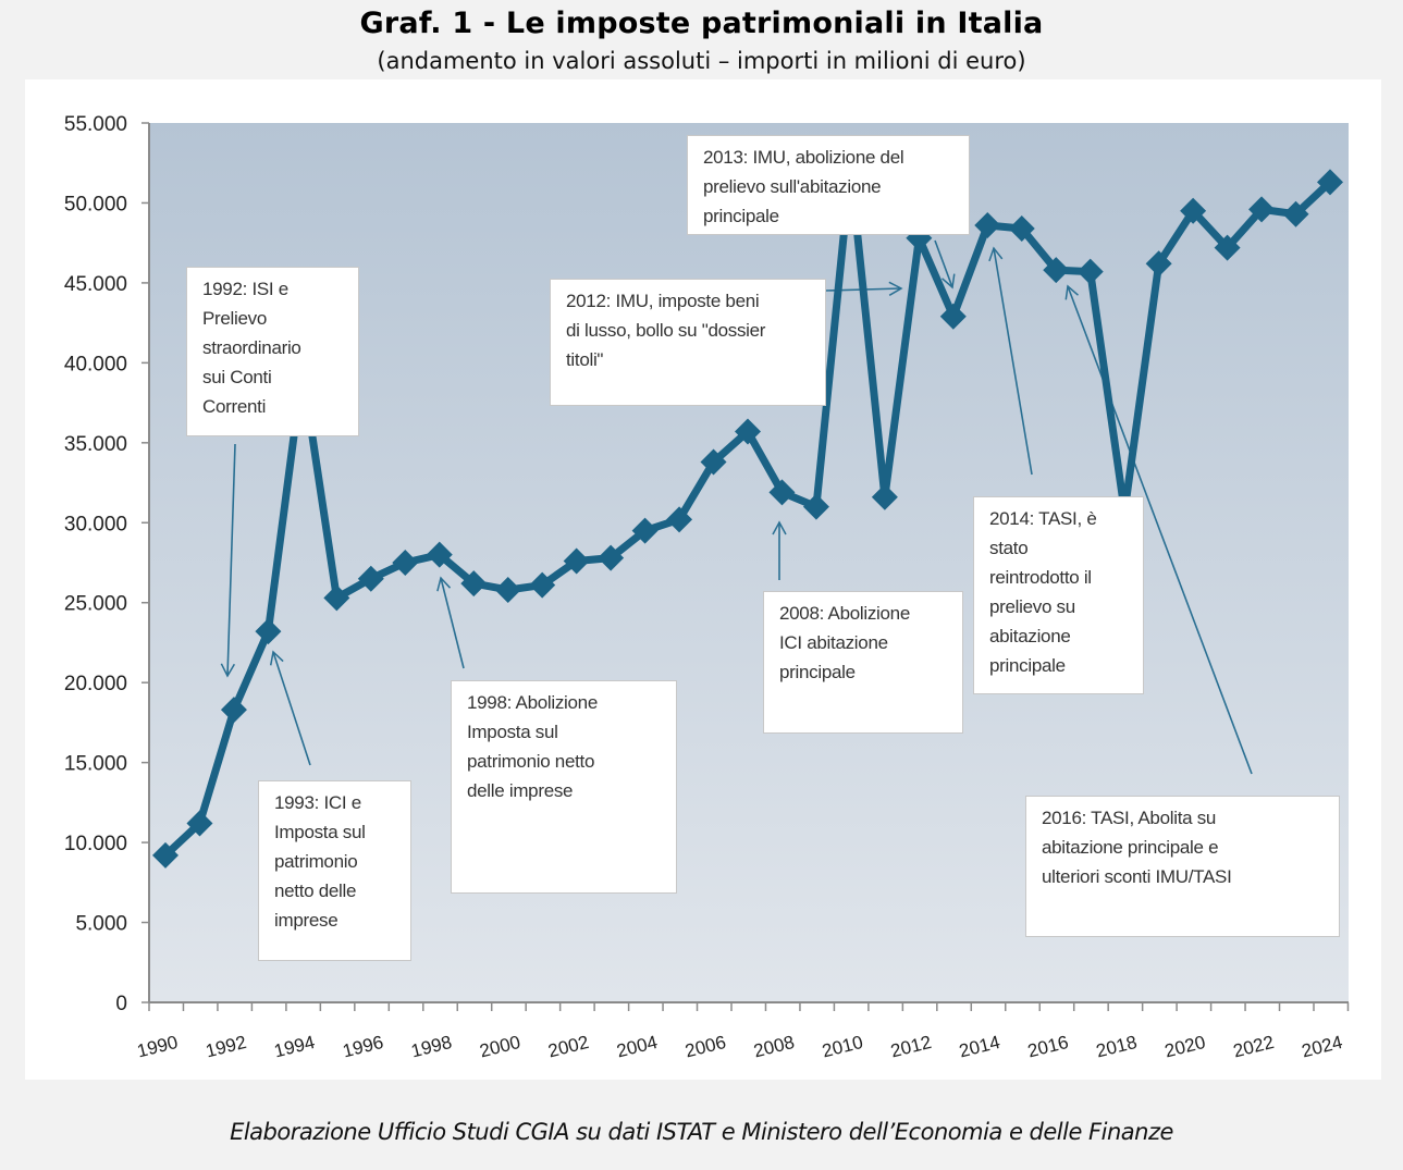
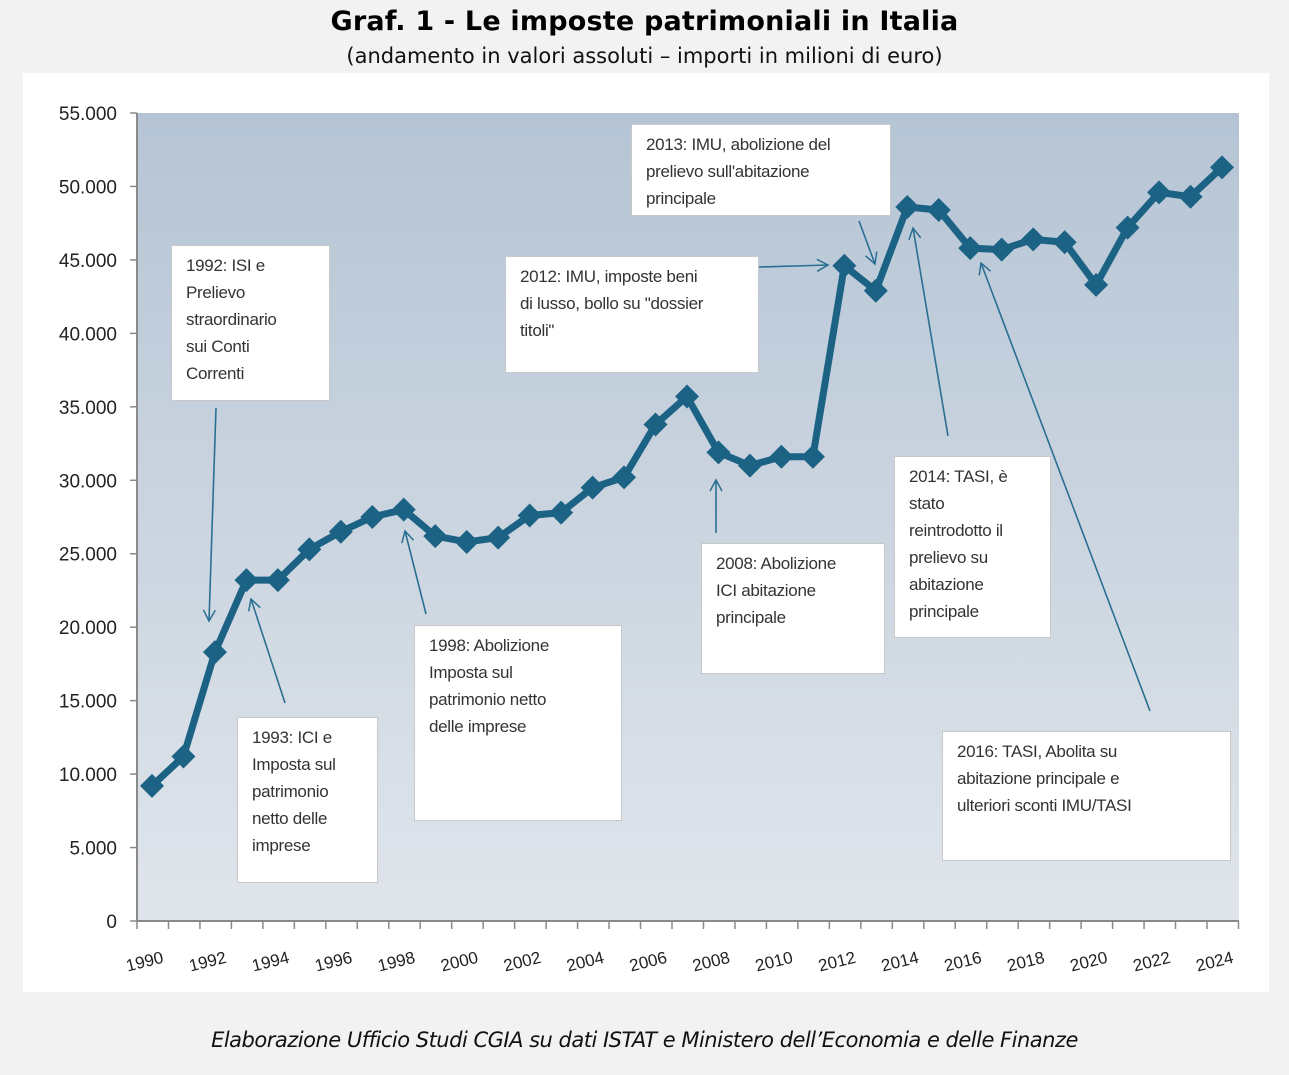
1994: 39500 -> 23200
2010: 52200 -> 31600
2012: 47800 -> 44600
2018: 30700 -> 46400
2020: 49500 -> 43300
